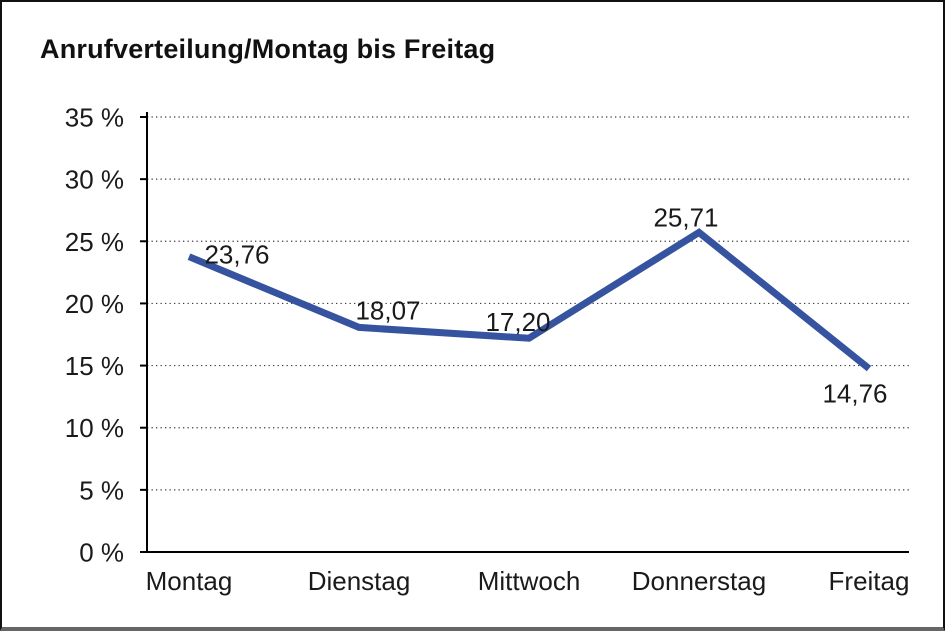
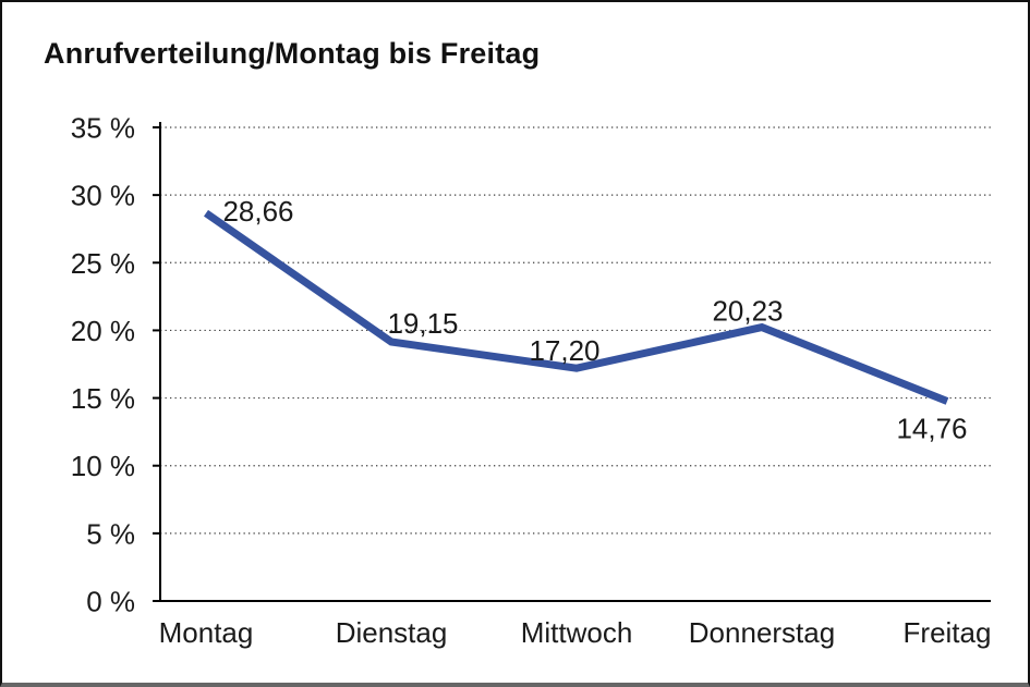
Montag: 23,76 -> 28,66
Dienstag: 18,07 -> 19,15
Donnerstag: 25,71 -> 20,23
